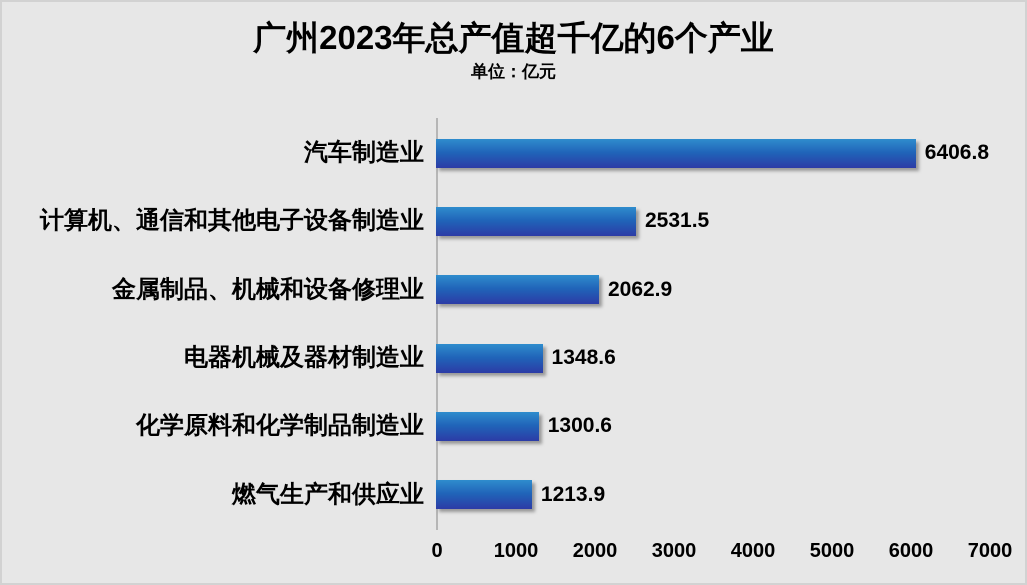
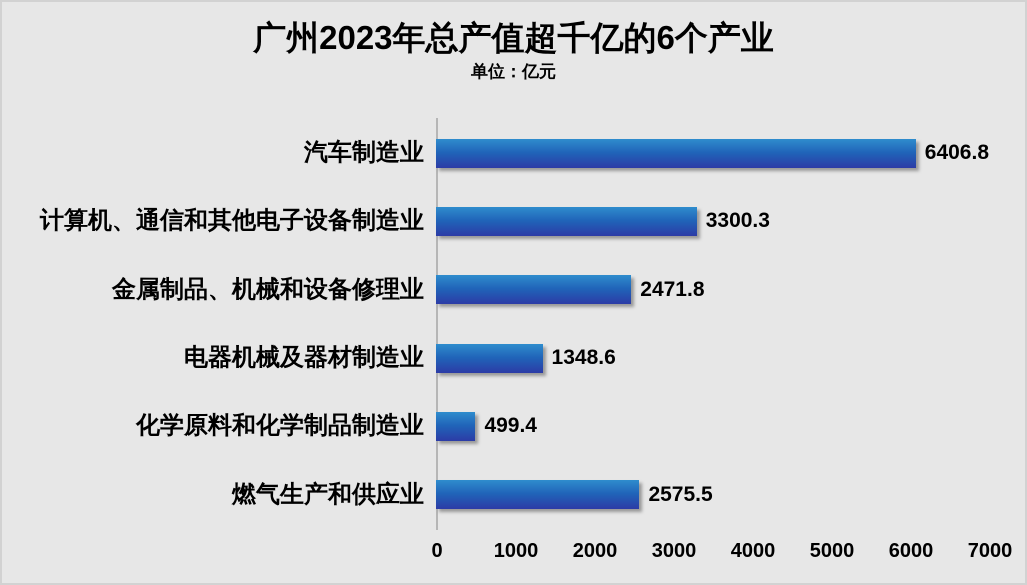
计算机、通信和其他电子设备制造业: 2531.5 -> 3300.3
金属制品、机械和设备修理业: 2062.9 -> 2471.8
化学原料和化学制品制造业: 1300.6 -> 499.4
燃气生产和供应业: 1213.9 -> 2575.5
